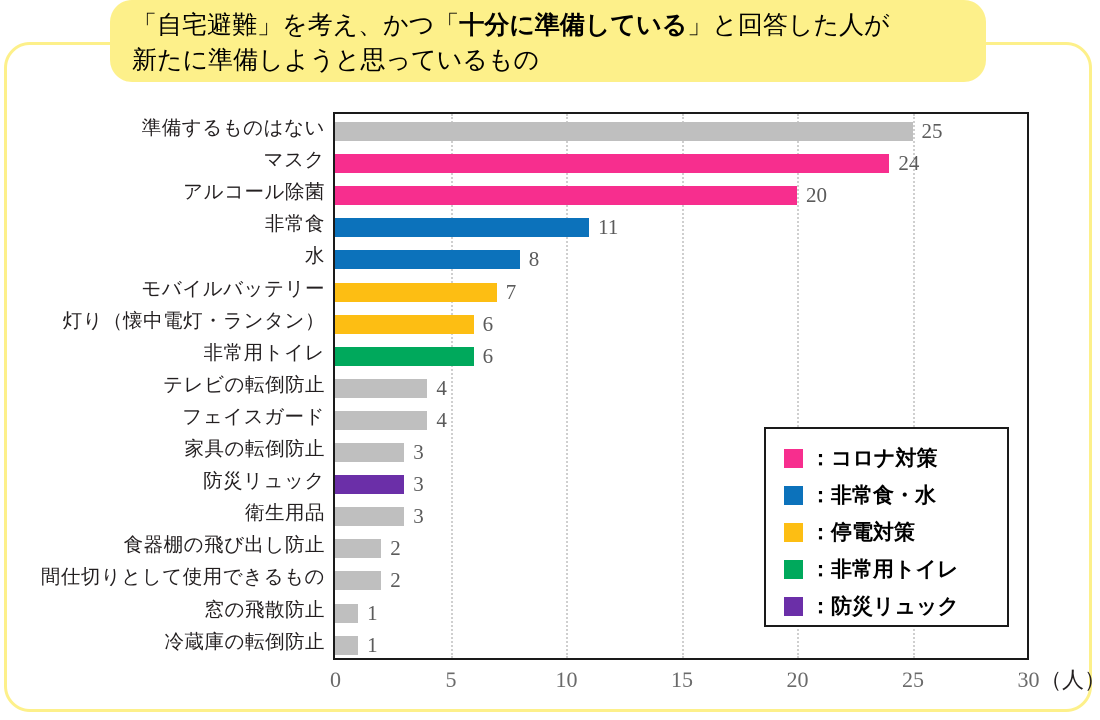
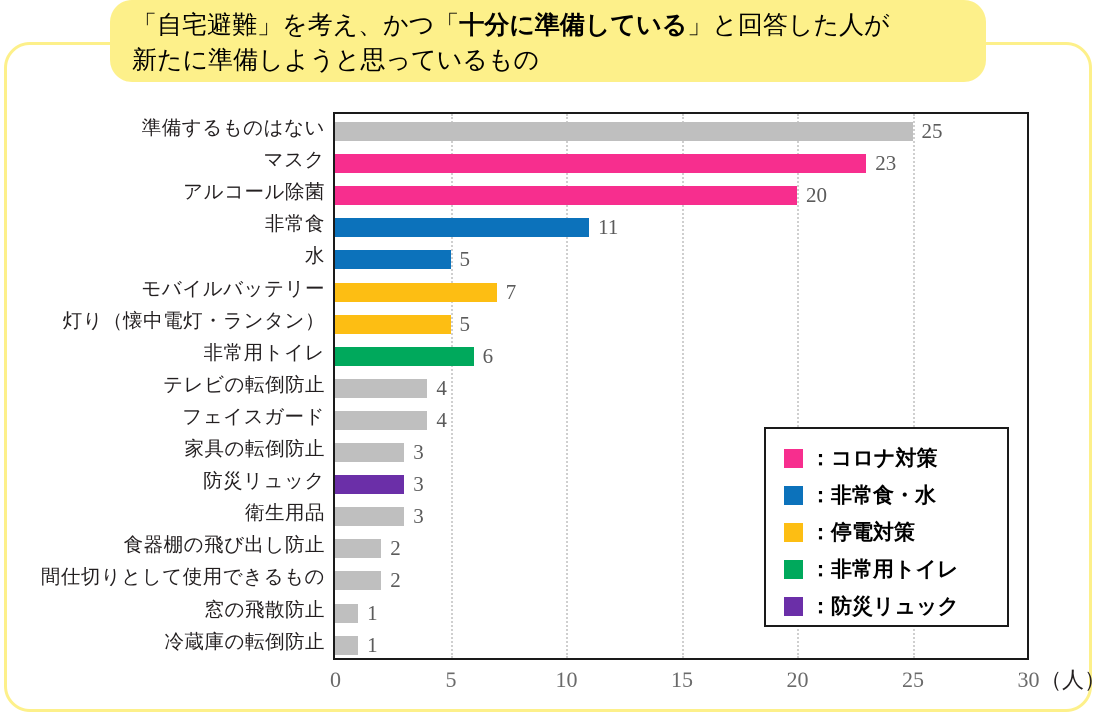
マスク: 24 -> 23
水: 8 -> 5
灯り（懐中電灯・ランタン）: 6 -> 5
